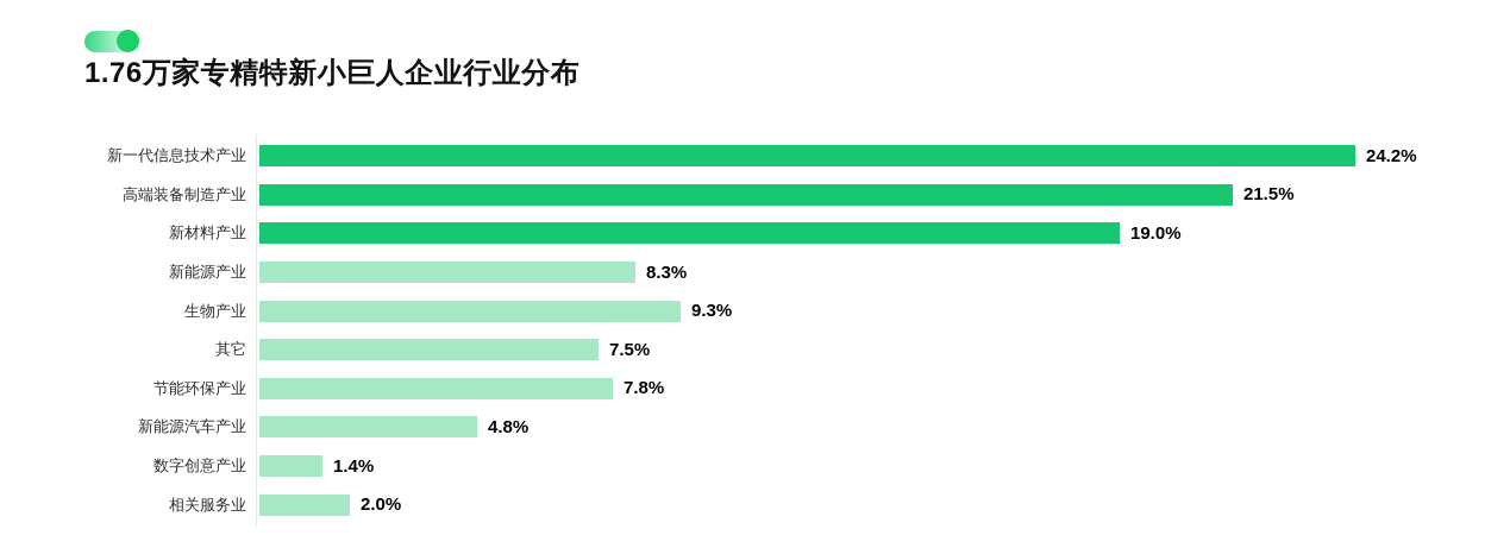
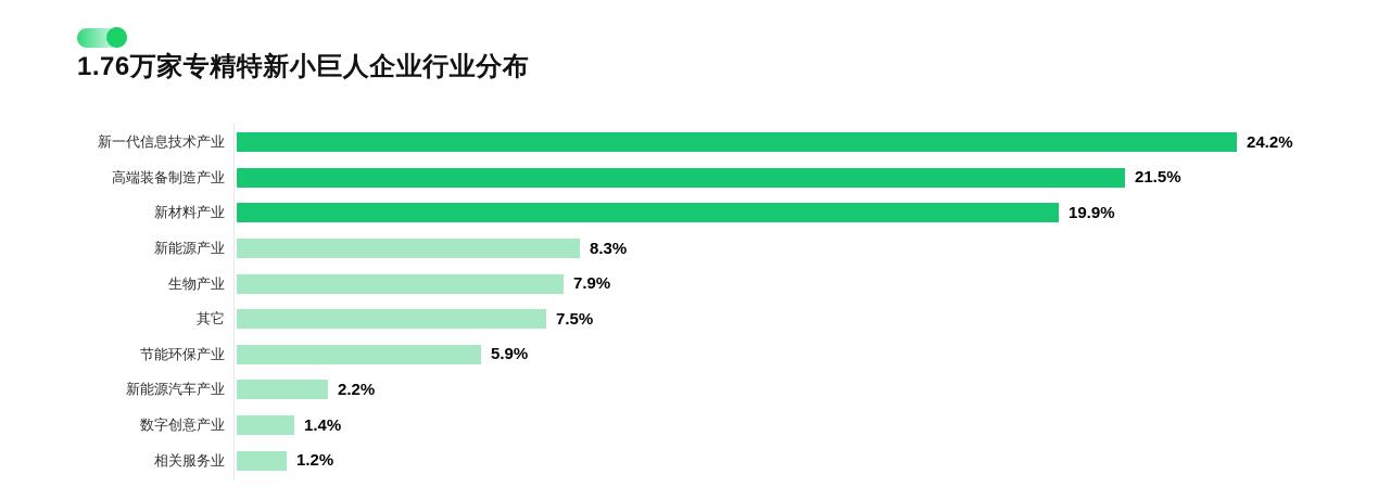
新材料产业: 19.0% -> 19.9%
生物产业: 9.3% -> 7.9%
节能环保产业: 7.8% -> 5.9%
新能源汽车产业: 4.8% -> 2.2%
相关服务业: 2.0% -> 1.2%
